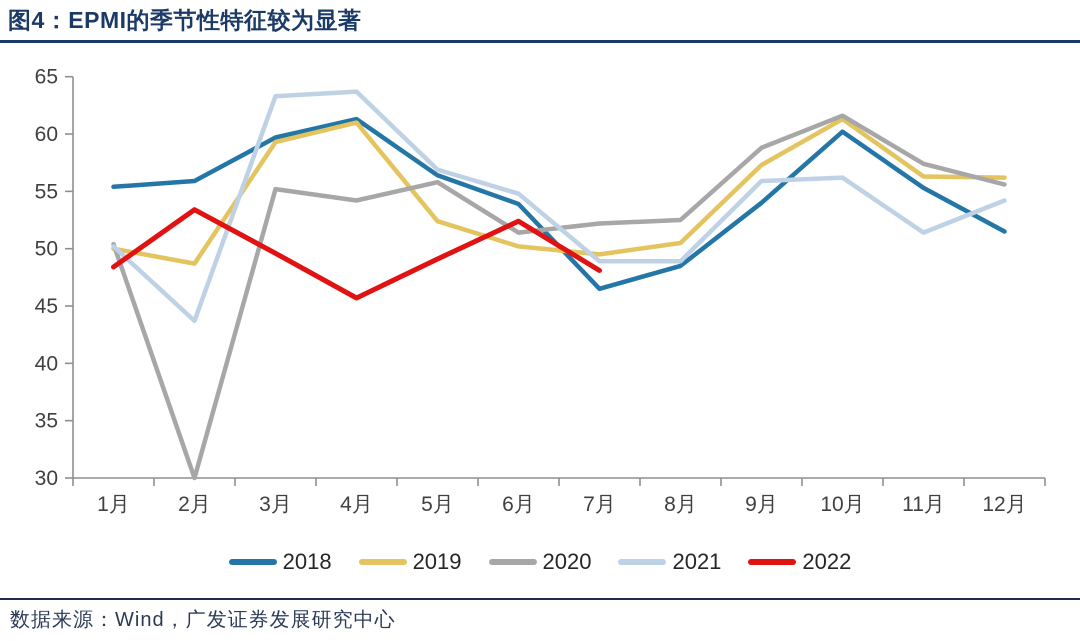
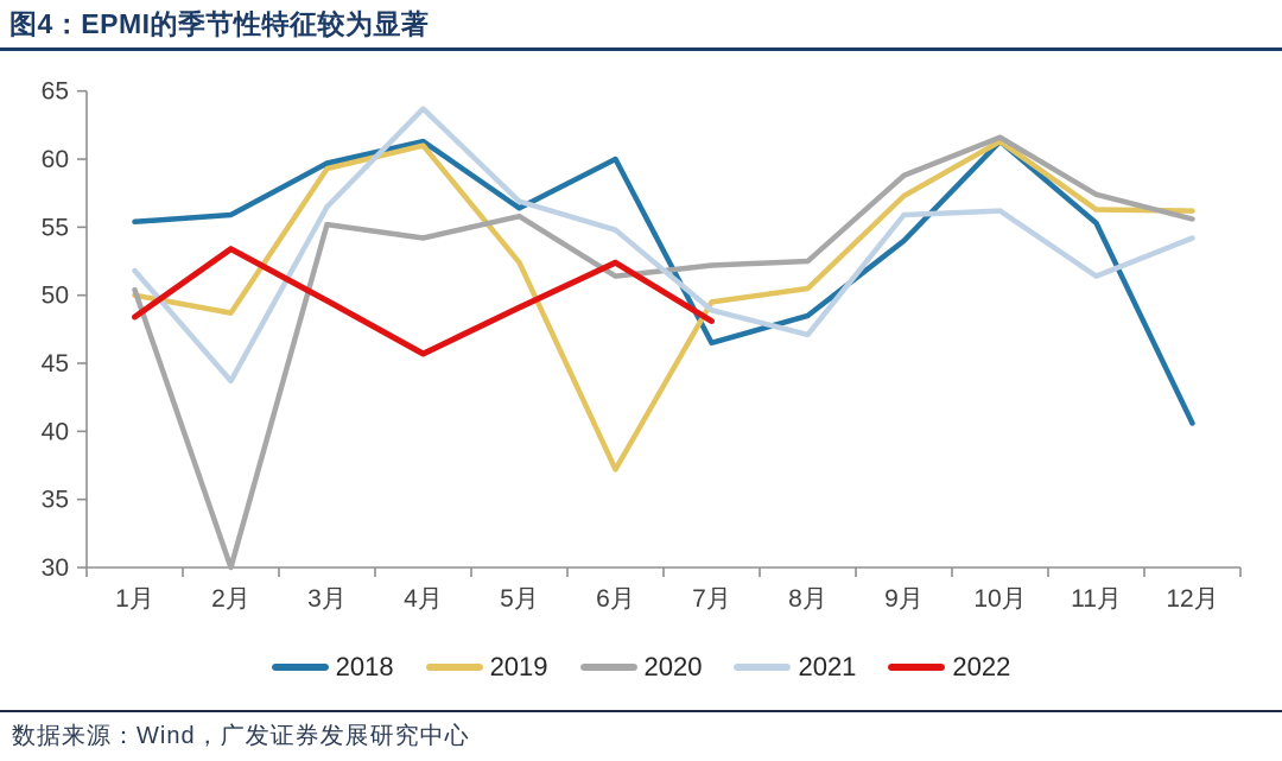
2021/1月: 50.2 -> 51.8
2021/3月: 63.3 -> 56.5
2018/6月: 53.9 -> 60.0
2019/6月: 50.2 -> 37.2
2021/8月: 48.9 -> 47.1
2018/10月: 60.2 -> 61.3
2018/12月: 51.5 -> 40.6
